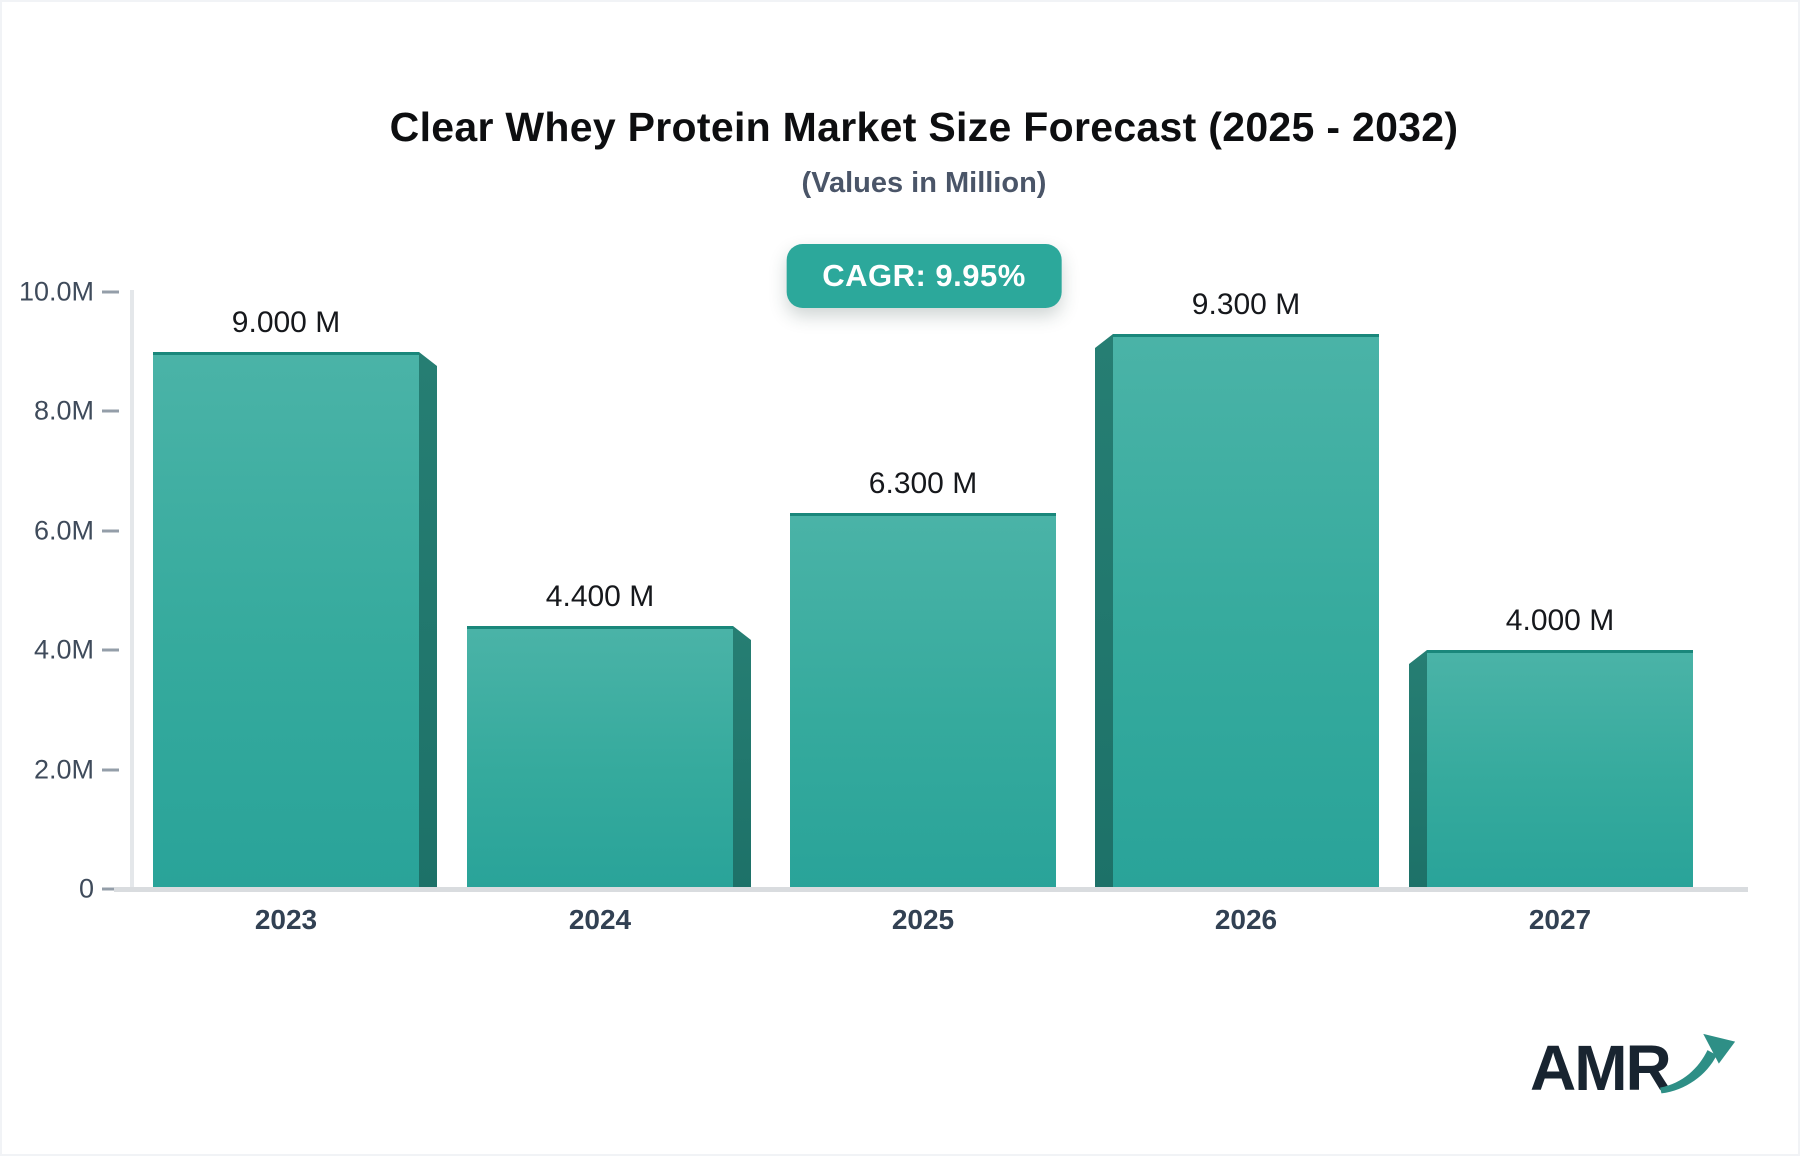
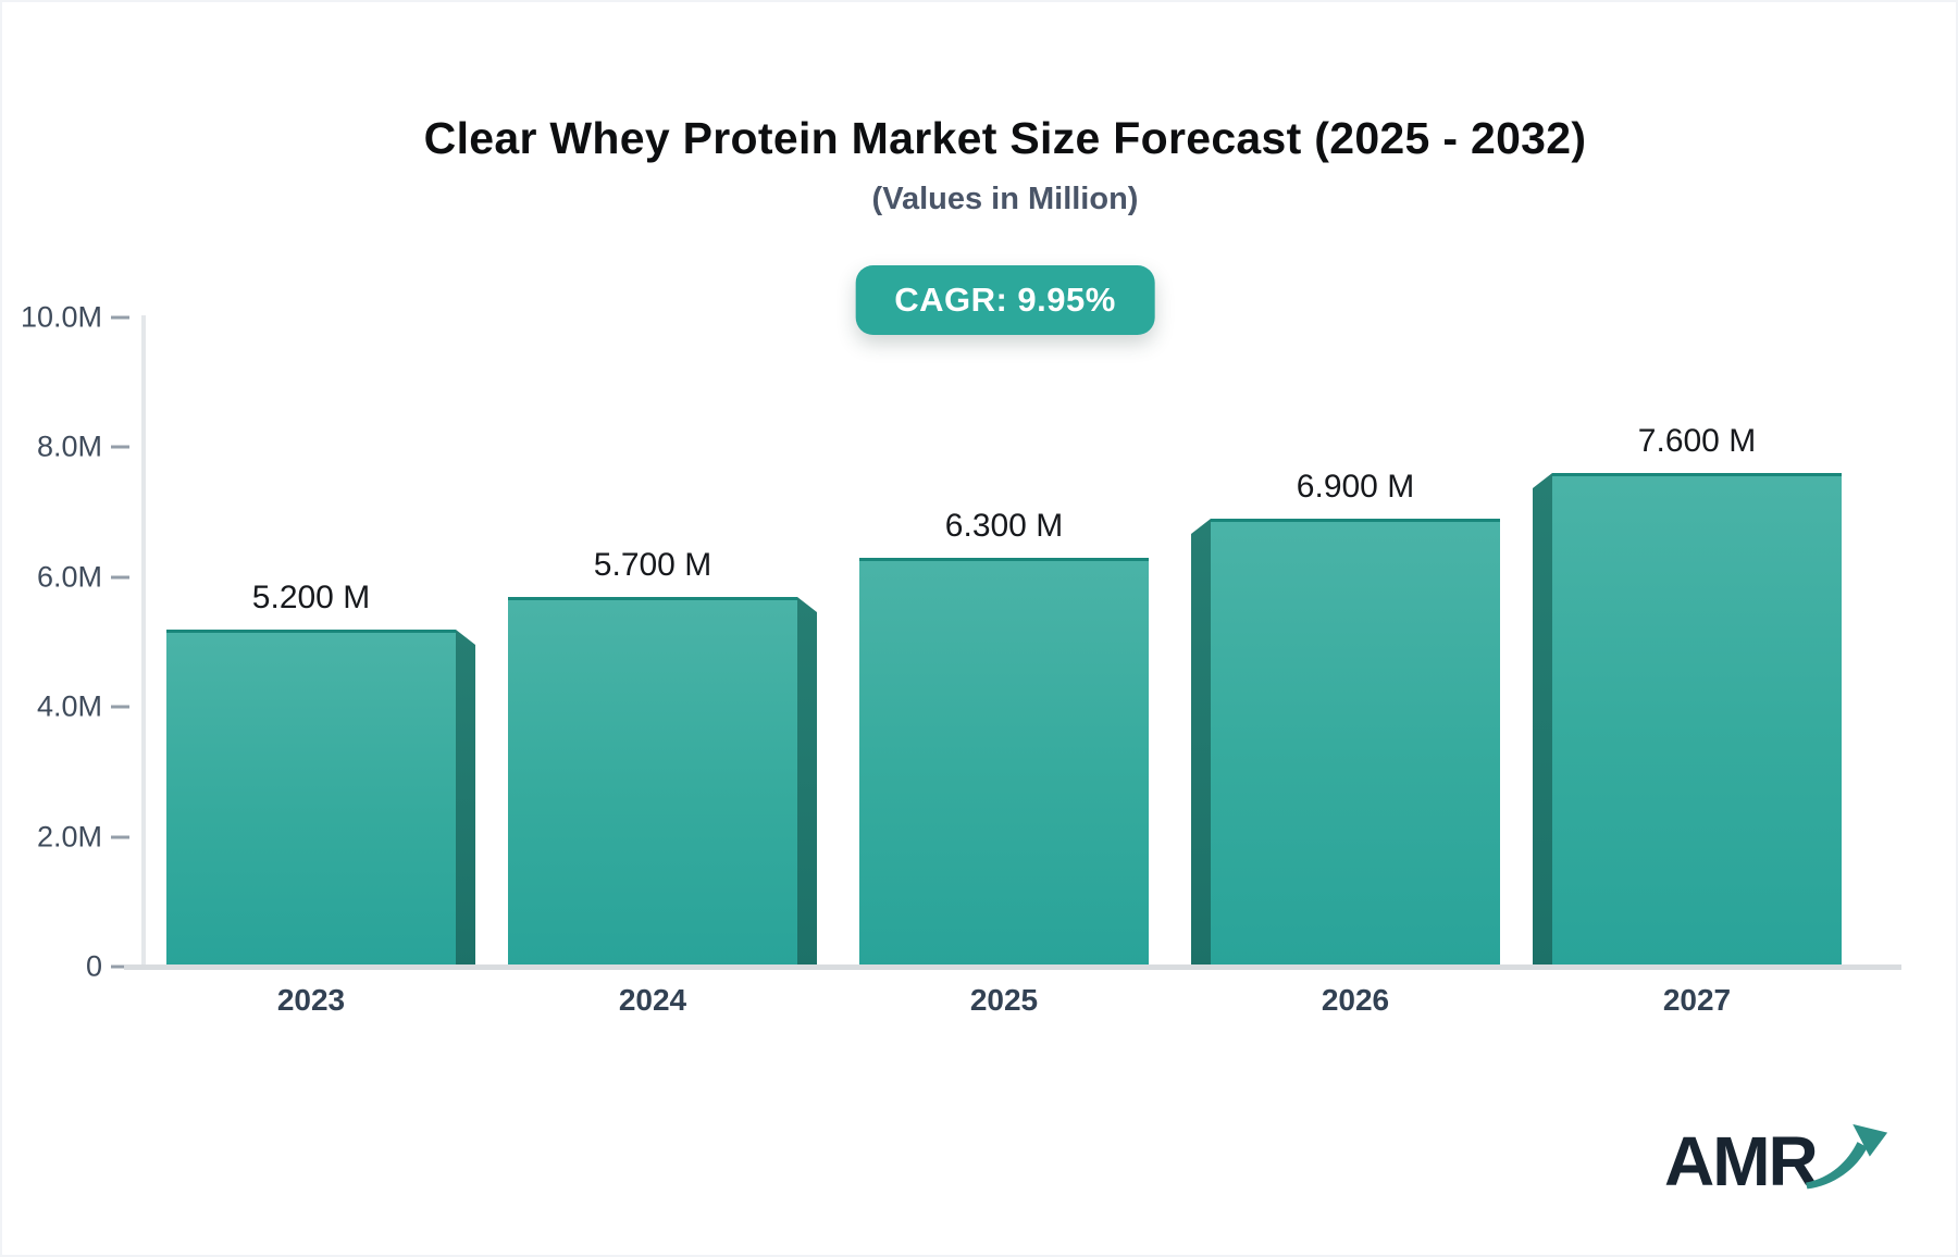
2023: 9.000 -> 5.200
2024: 4.400 -> 5.700
2026: 9.300 -> 6.900
2027: 4.000 -> 7.600
